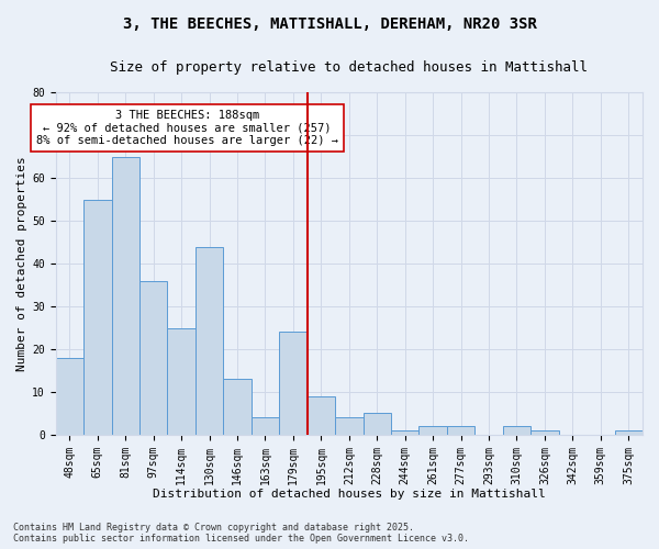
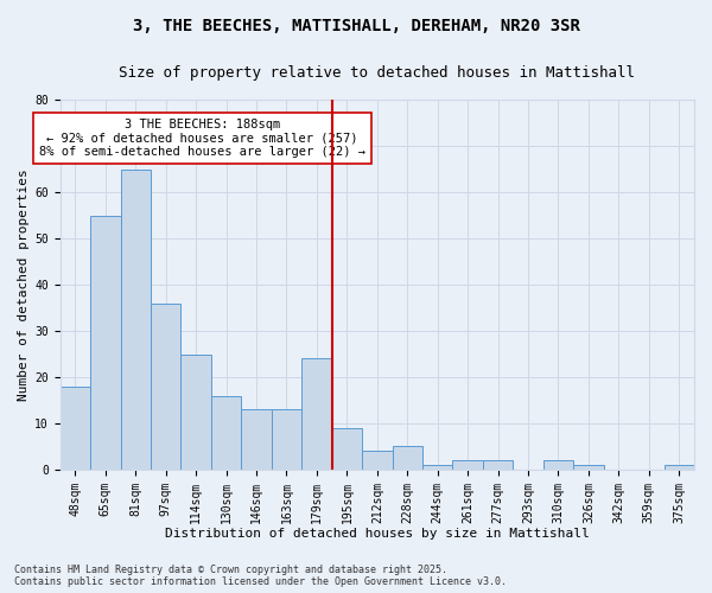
130sqm: 44 -> 16
163sqm: 4 -> 13
